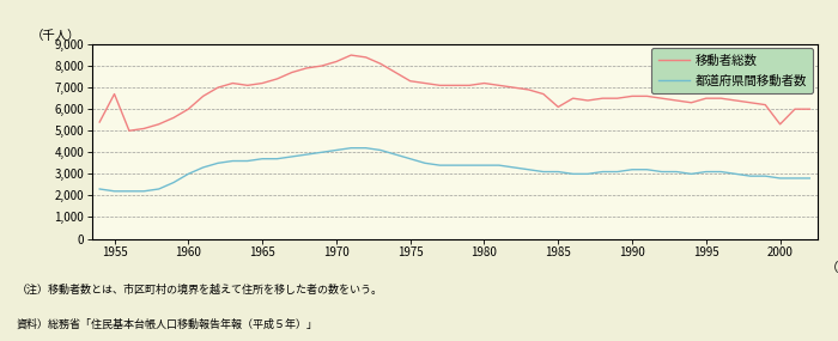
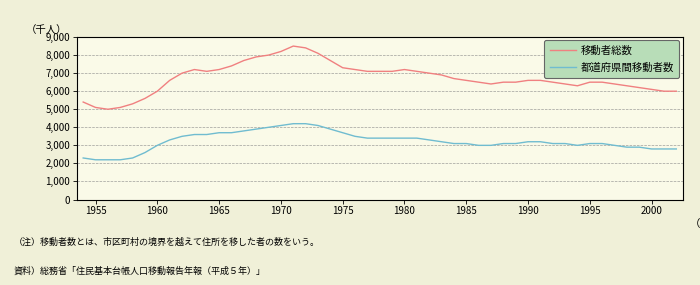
移動者総数/1955: 6,700 -> 5,100
移動者総数/1985: 6,100 -> 6,600
移動者総数/2000: 5,300 -> 6,100
